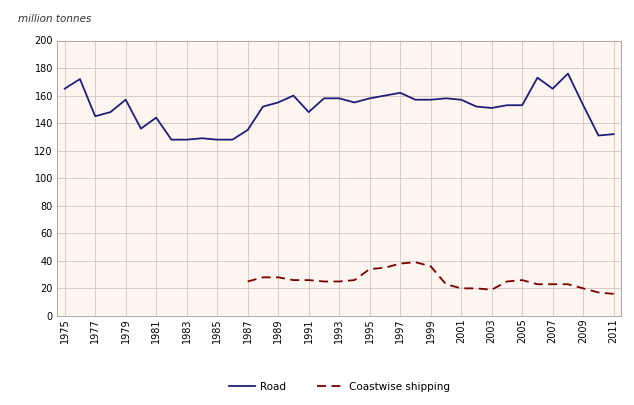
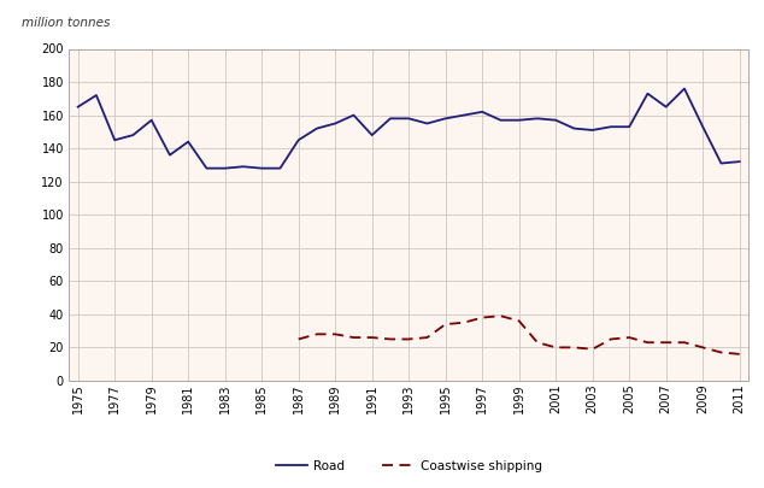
Road/1987: 135 -> 145
